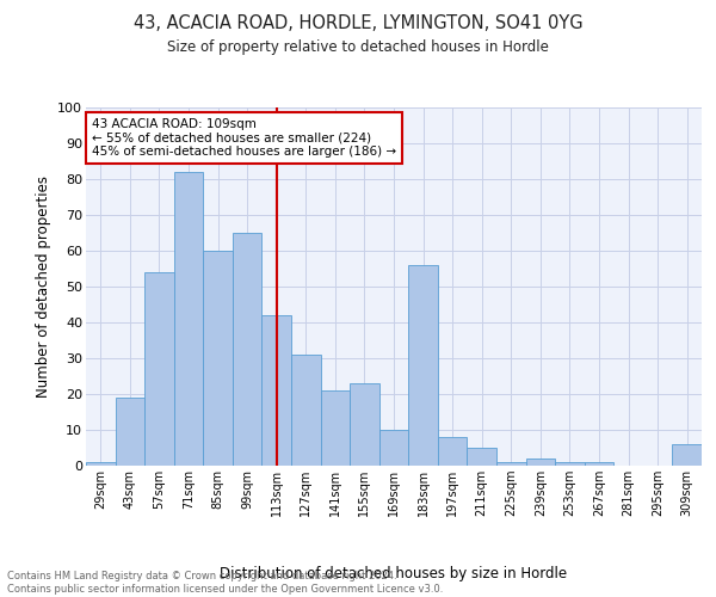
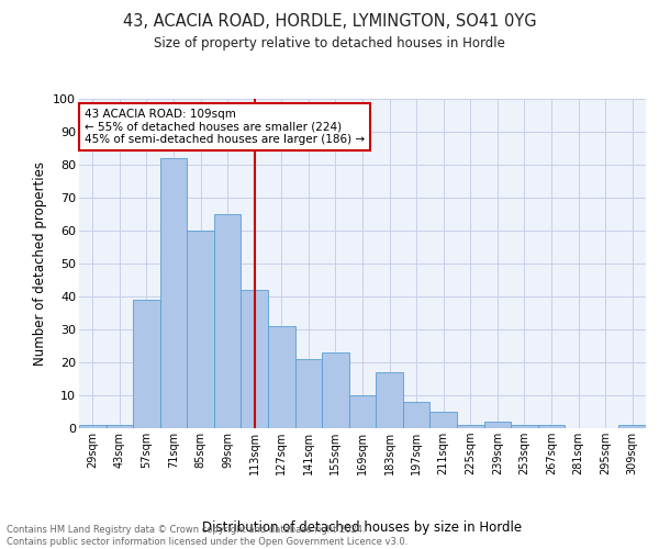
43sqm: 19 -> 1
57sqm: 54 -> 39
183sqm: 56 -> 17
309sqm: 6 -> 1
